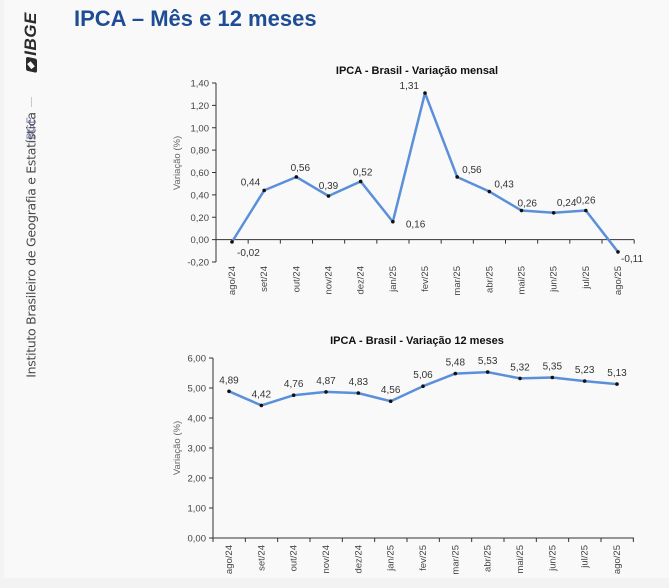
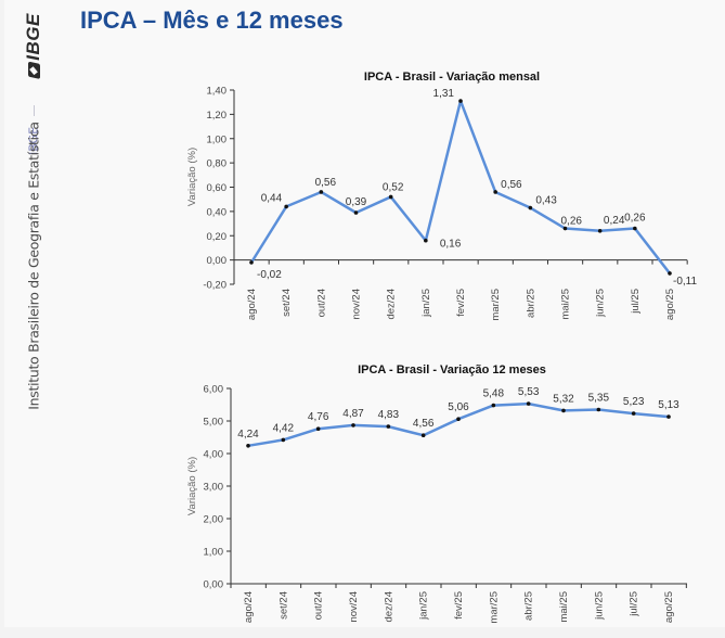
IPCA - Brasil - Variação 12 meses/ago/24: 4,89 -> 4,24
